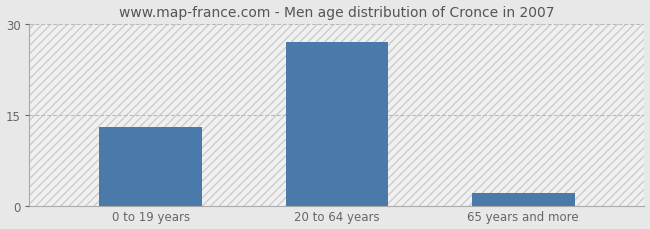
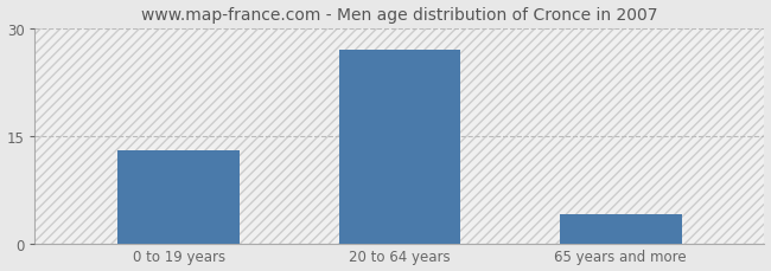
65 years and more: 2 -> 4
